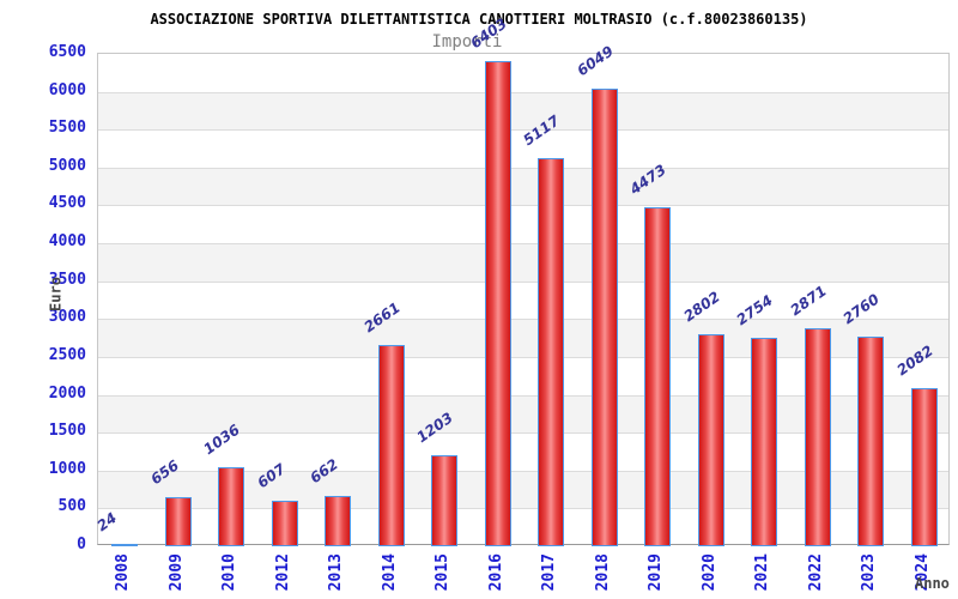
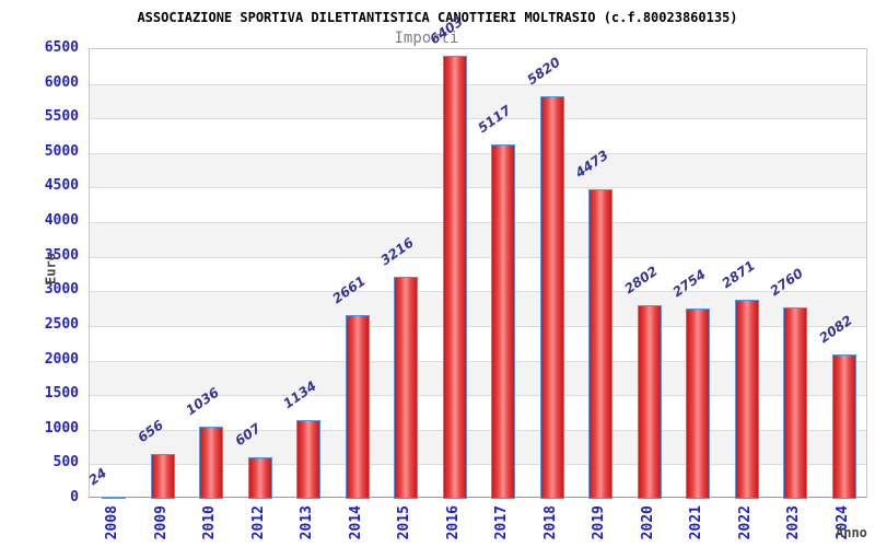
2013: 662 -> 1134
2015: 1203 -> 3216
2018: 6049 -> 5820
